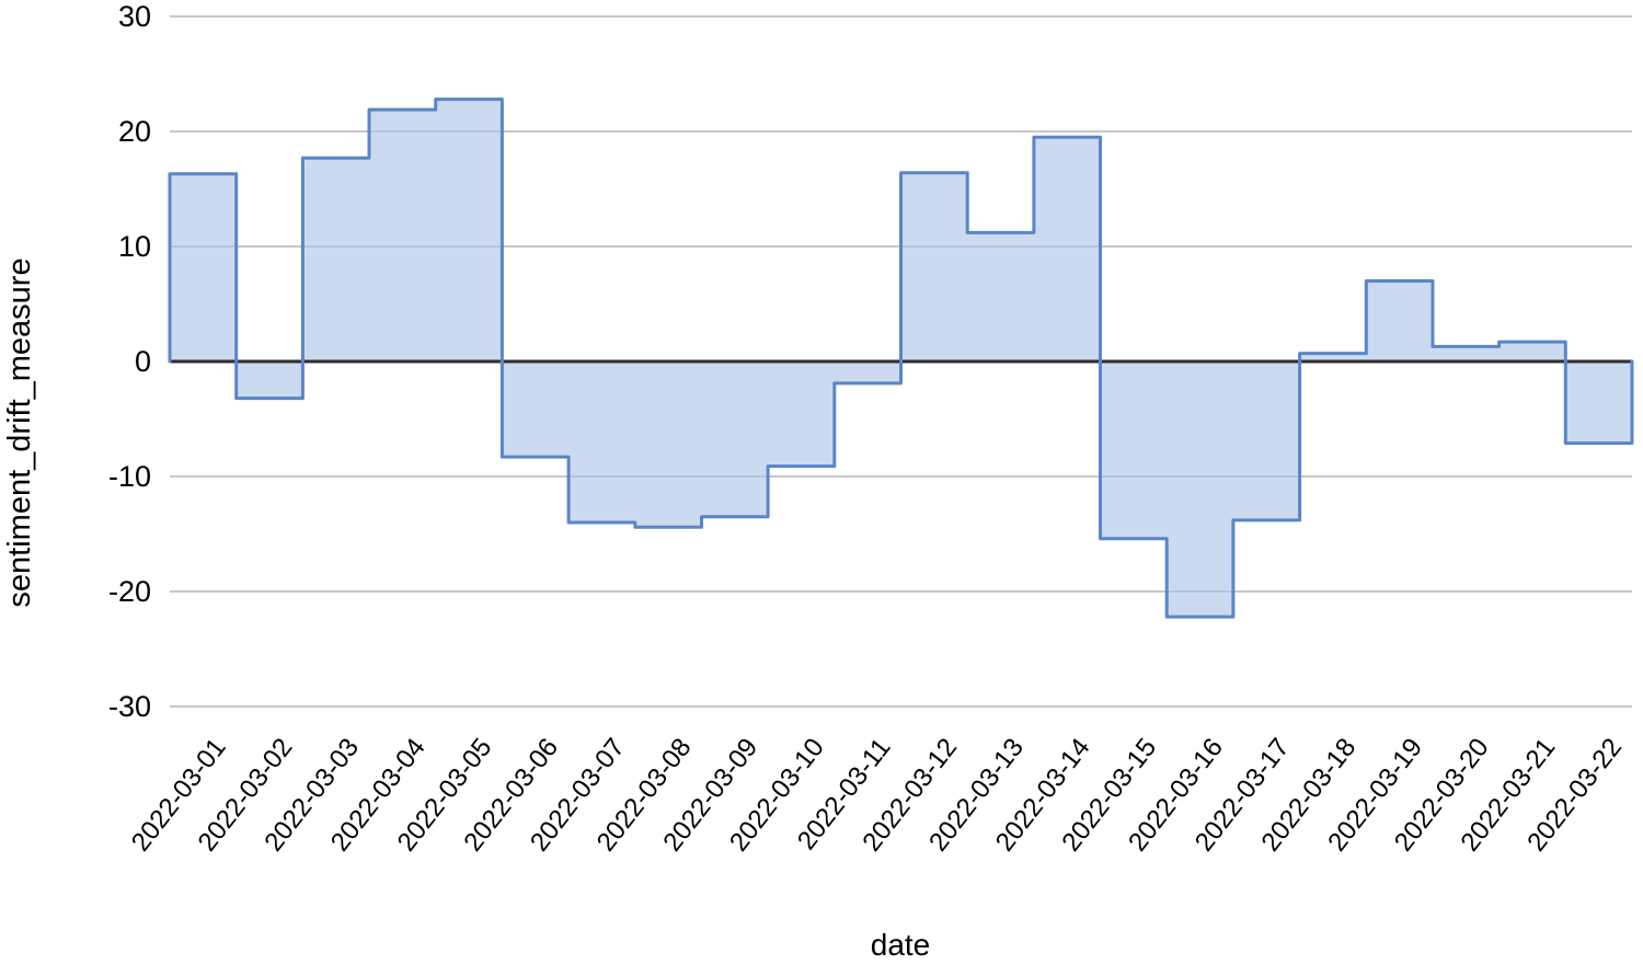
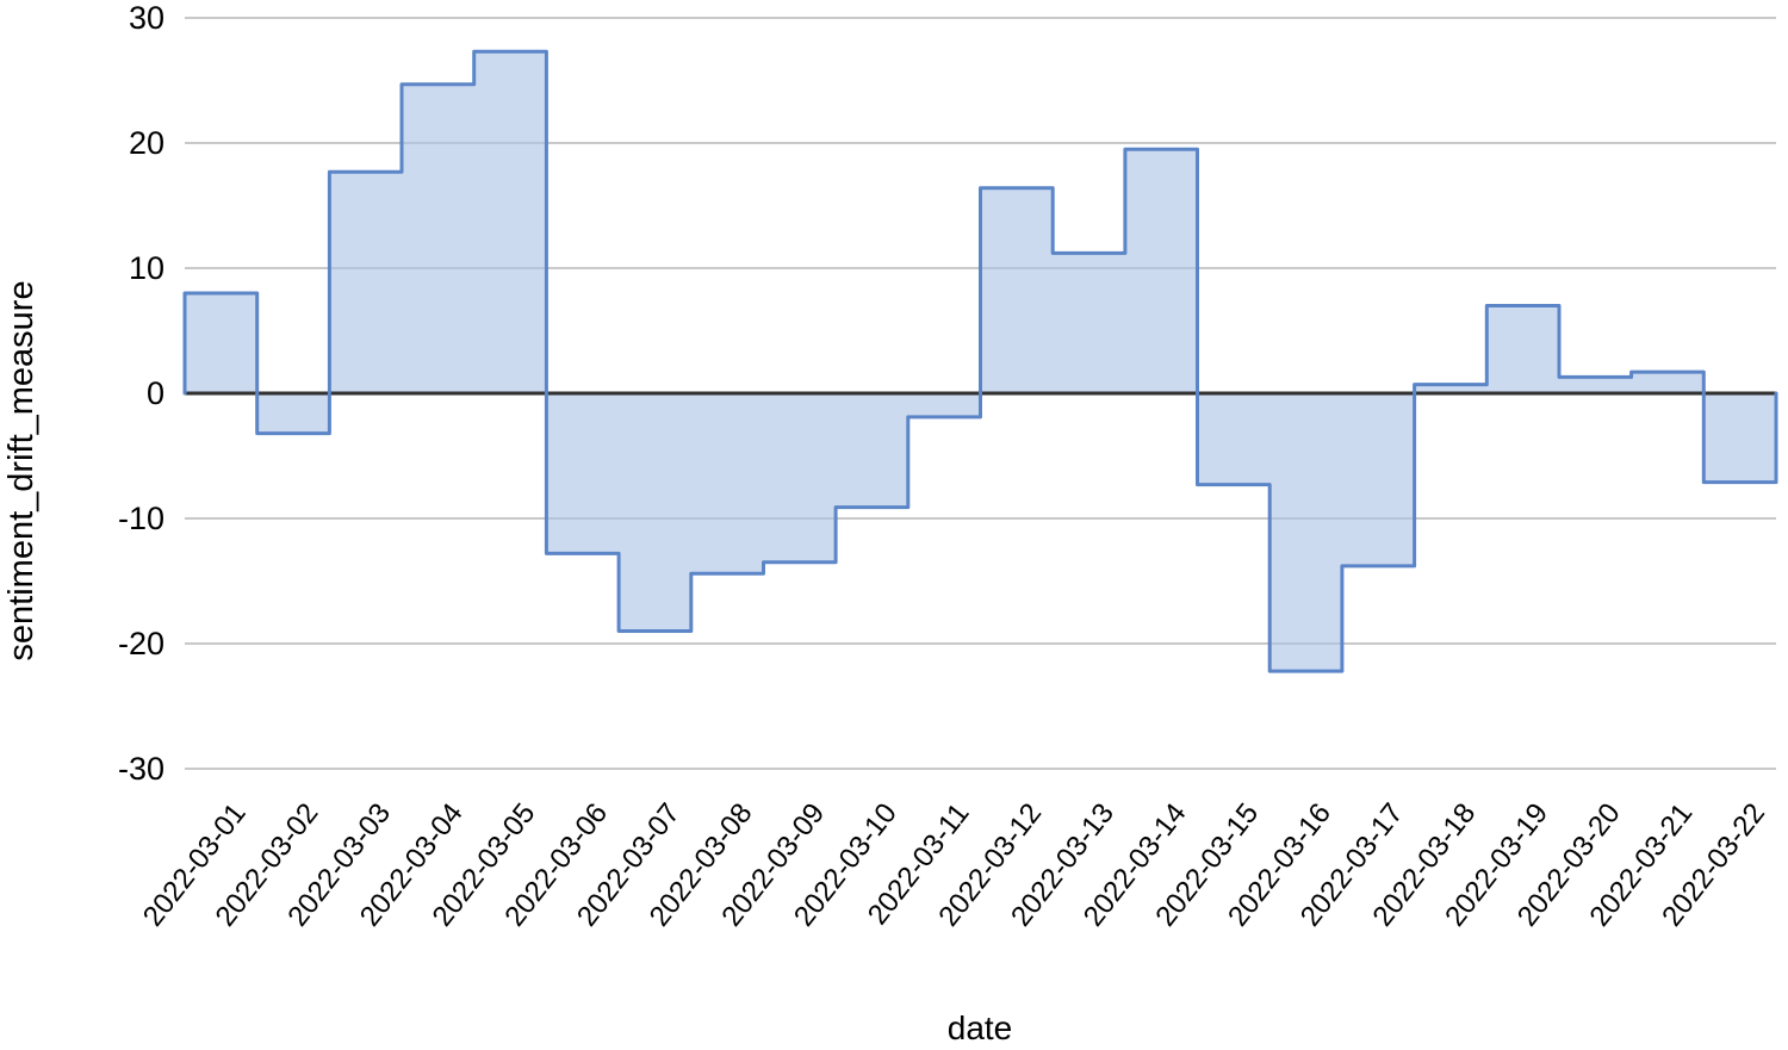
2022-03-01: 16.3 -> 8.0
2022-03-04: 21.9 -> 24.7
2022-03-05: 22.8 -> 27.3
2022-03-06: -8.3 -> -12.8
2022-03-07: -14.0 -> -19.0
2022-03-15: -15.4 -> -7.3
